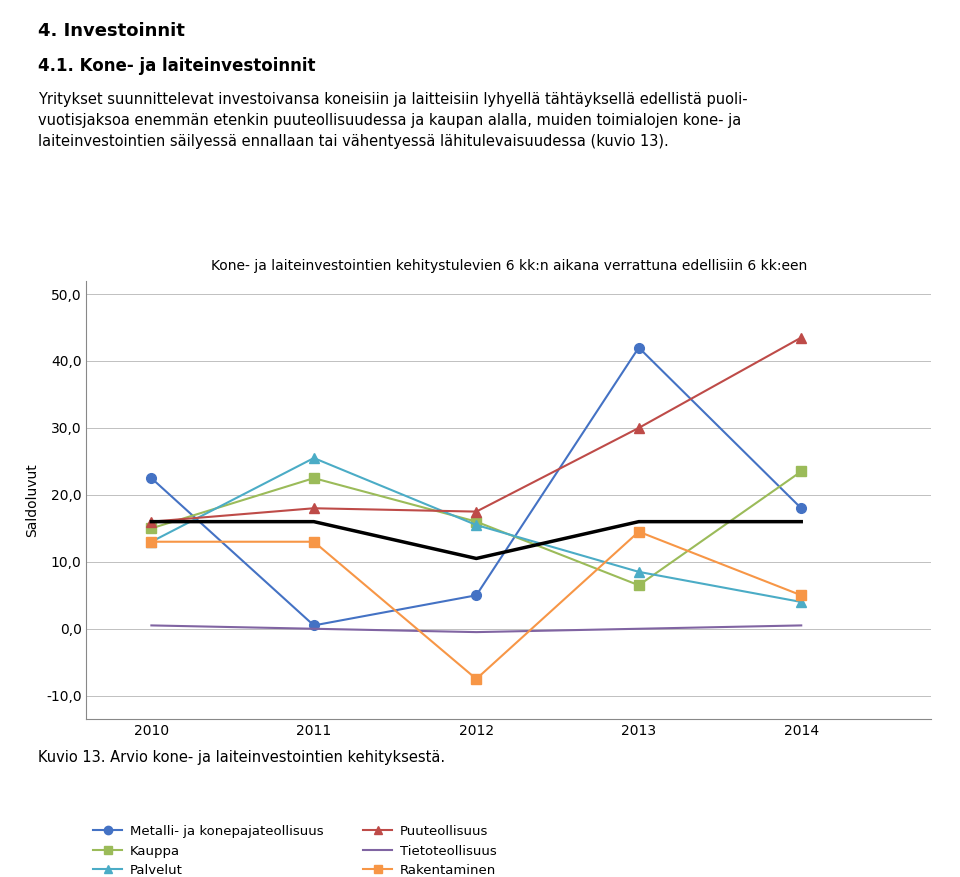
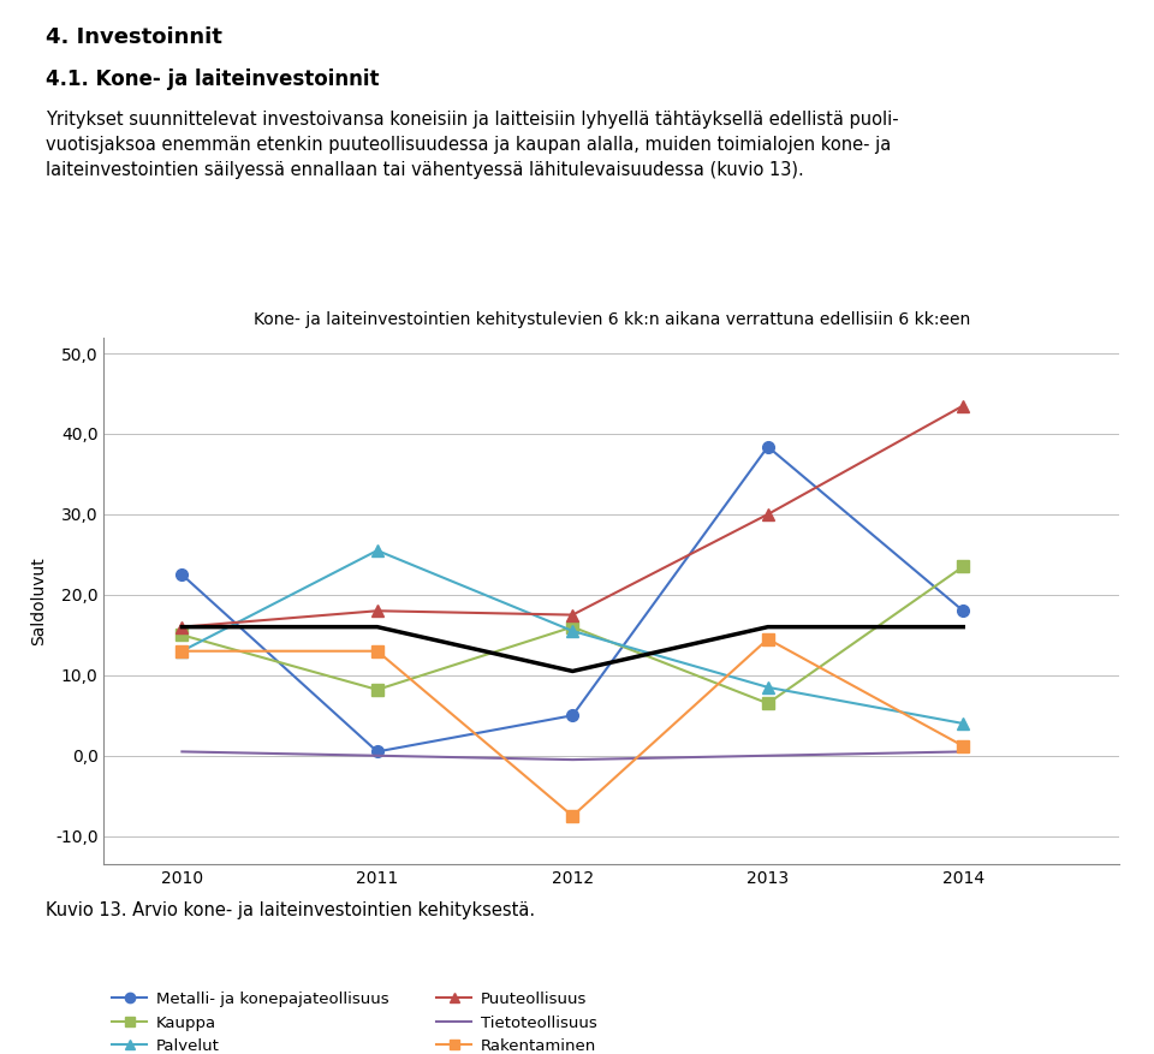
Kauppa/2011: 22,5 -> 8,2
Metalli- ja konepajateollisuus/2013: 42,0 -> 38,4
Rakentaminen/2014: 5,0 -> 1,2
